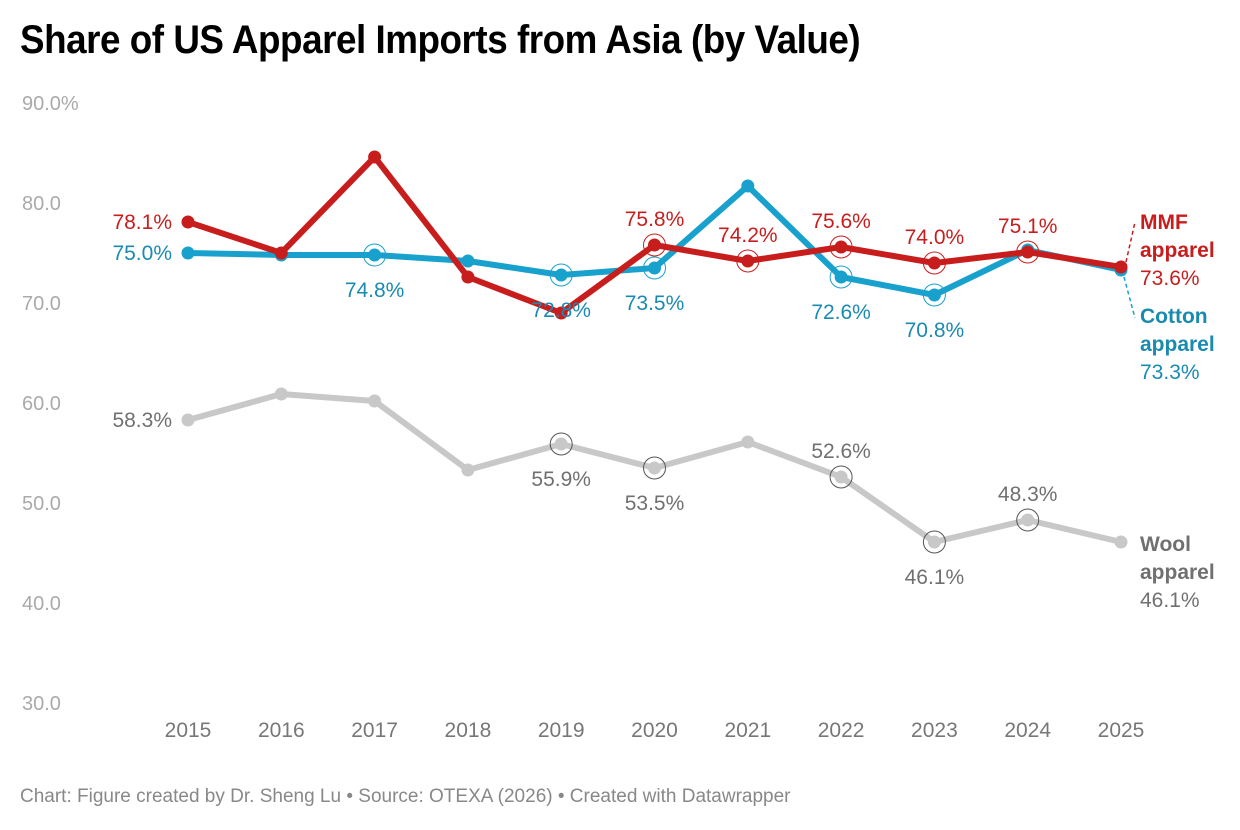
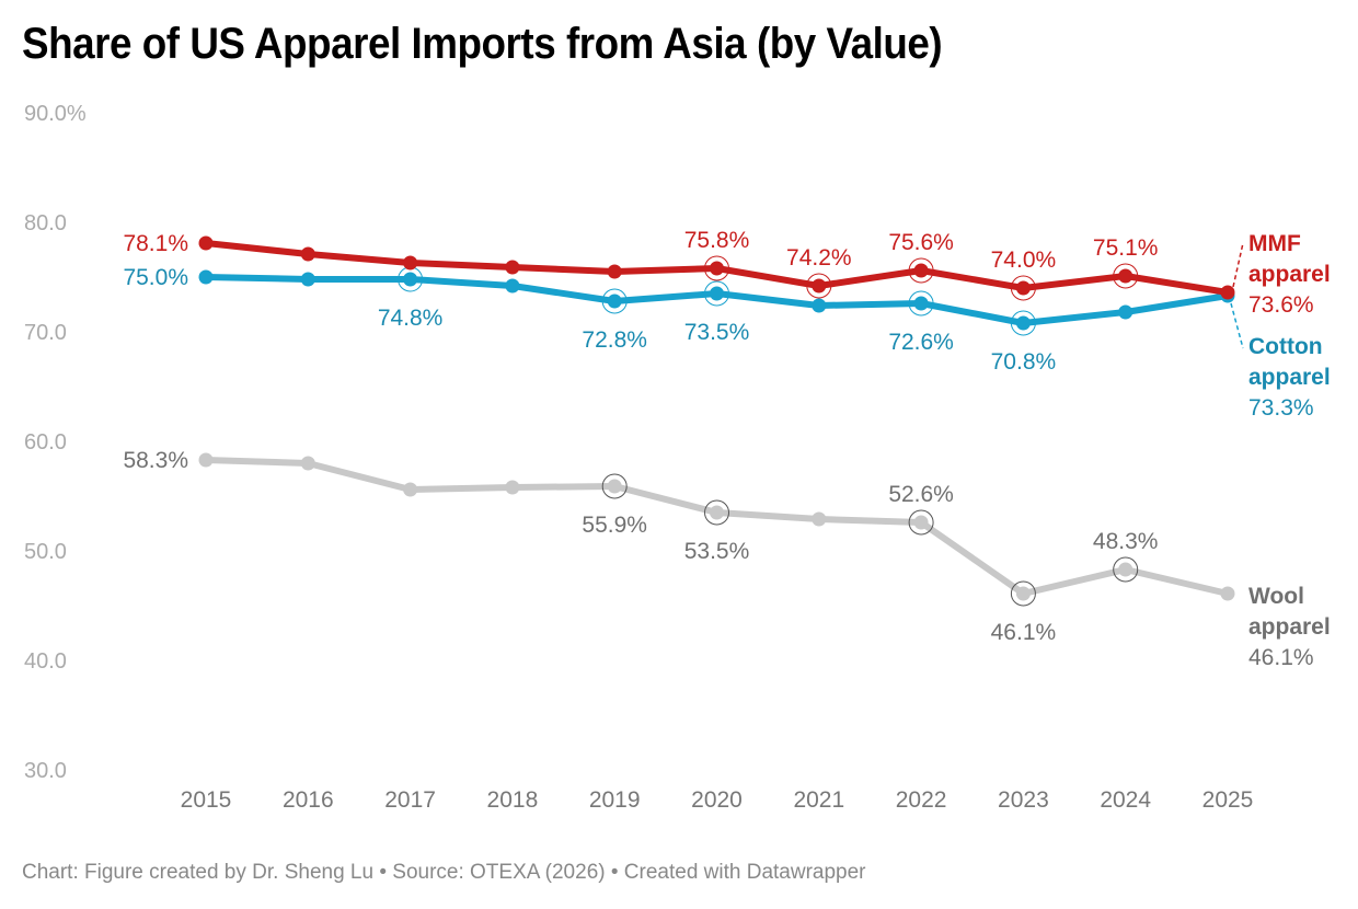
MMF apparel/2016: 75.0% -> 77.1%
Wool apparel/2016: 60.9% -> 58.0%
MMF apparel/2017: 84.6% -> 76.3%
Wool apparel/2017: 60.2% -> 55.6%
MMF apparel/2018: 72.6% -> 75.9%
Wool apparel/2018: 53.3% -> 55.8%
MMF apparel/2019: 69.0% -> 75.5%
Cotton apparel/2021: 81.7% -> 72.4%
Wool apparel/2021: 56.1% -> 52.9%
Cotton apparel/2024: 75.3% -> 71.8%
